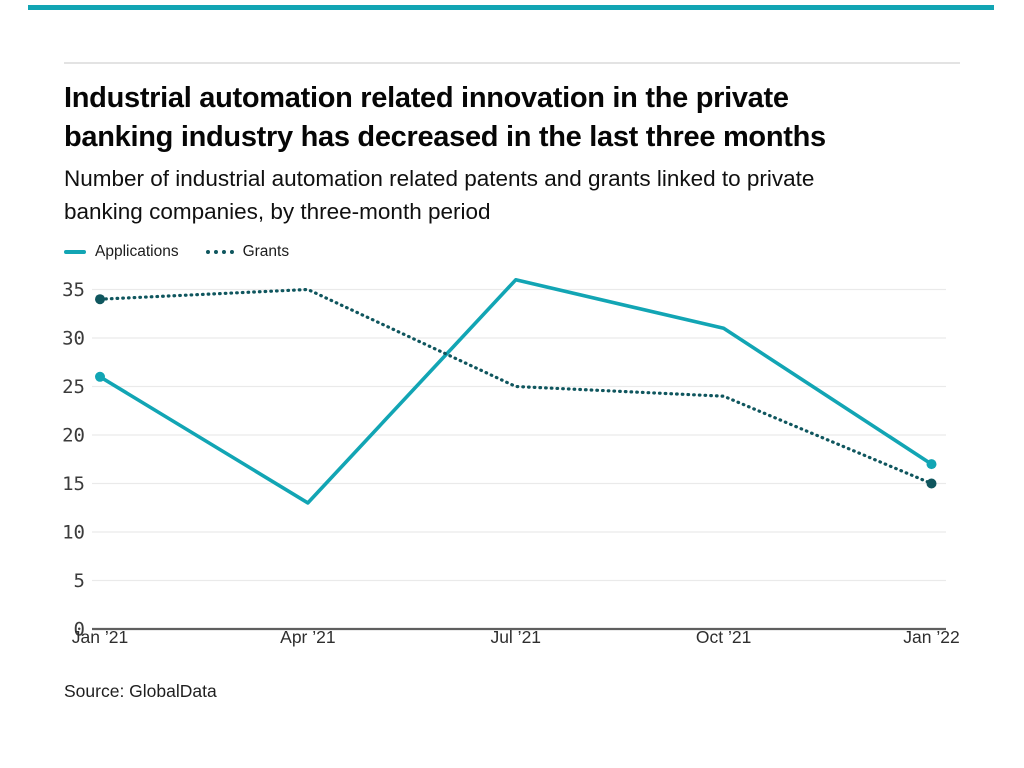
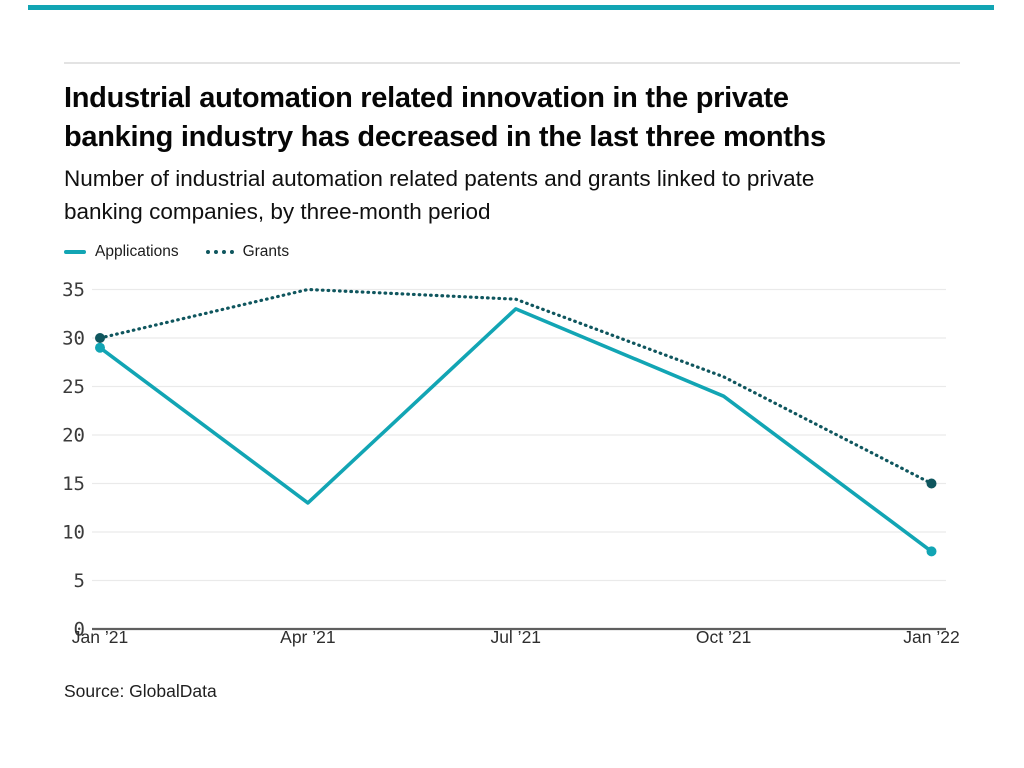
Applications/Jan ’21: 26 -> 29
Grants/Jan ’21: 34 -> 30
Applications/Jul ’21: 36 -> 33
Grants/Jul ’21: 25 -> 34
Applications/Oct ’21: 31 -> 24
Grants/Oct ’21: 24 -> 26
Applications/Jan ’22: 17 -> 8
